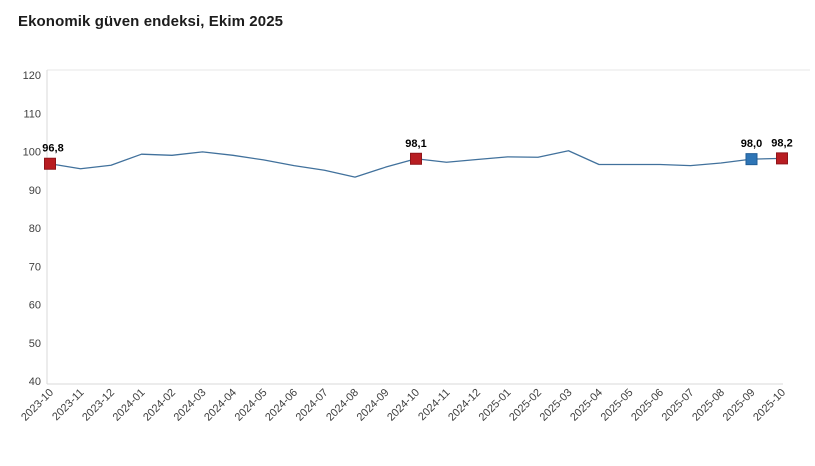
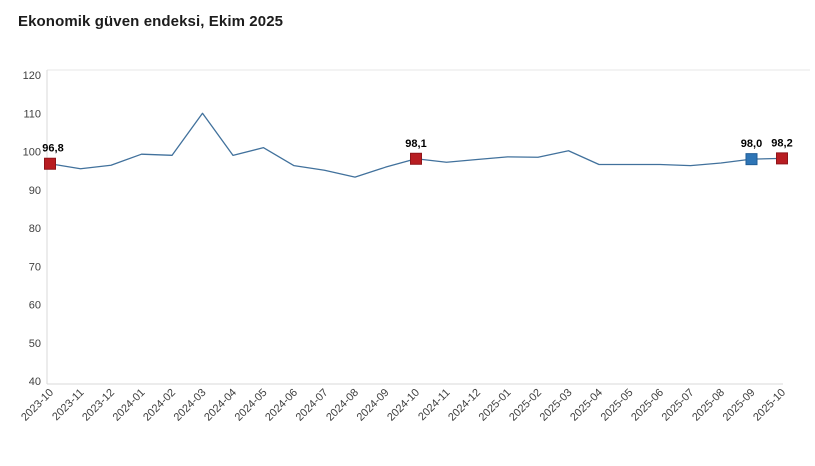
2024-03: 100 -> 110
2024-05: 98 -> 101
